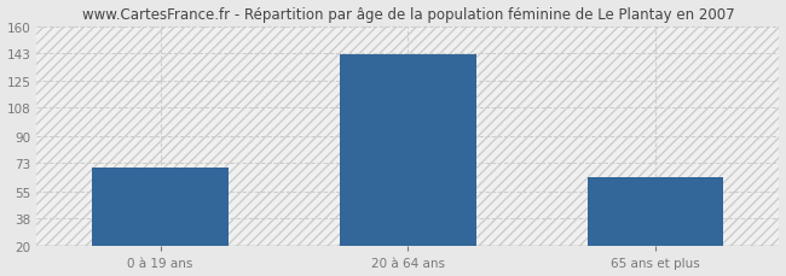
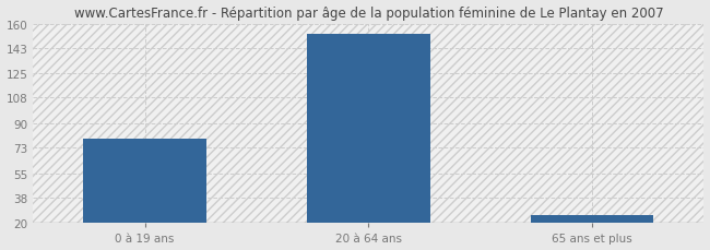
0 à 19 ans: 70 -> 79
20 à 64 ans: 142 -> 153
65 ans et plus: 64 -> 26
